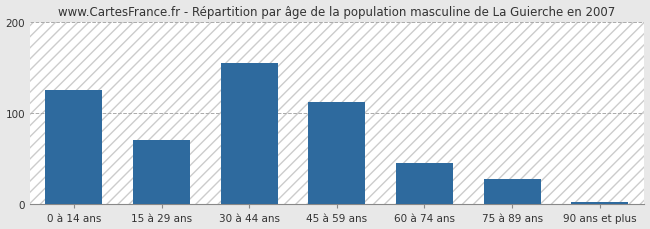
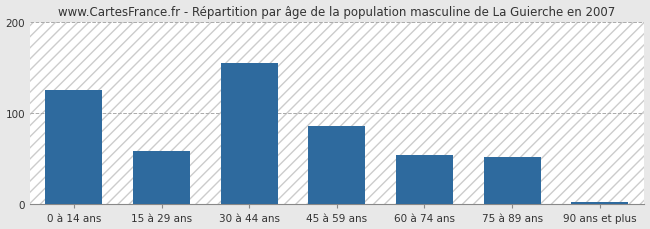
15 à 29 ans: 70 -> 58
45 à 59 ans: 112 -> 86
60 à 74 ans: 45 -> 54
75 à 89 ans: 28 -> 52
